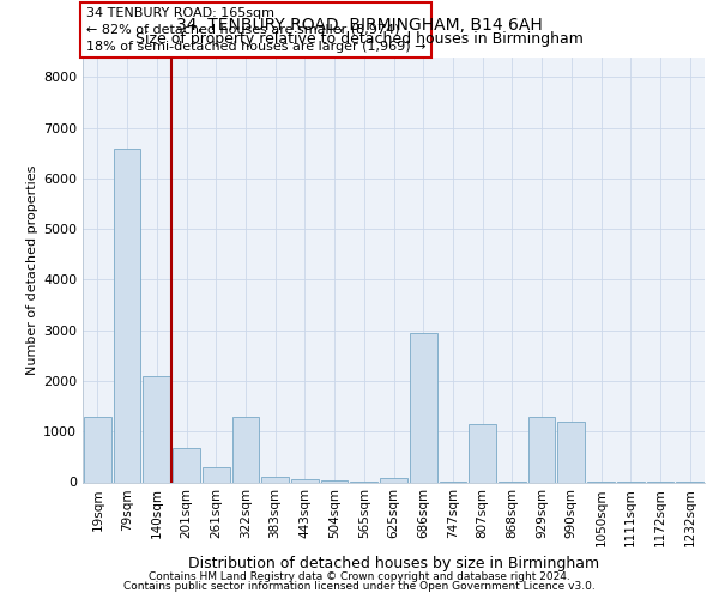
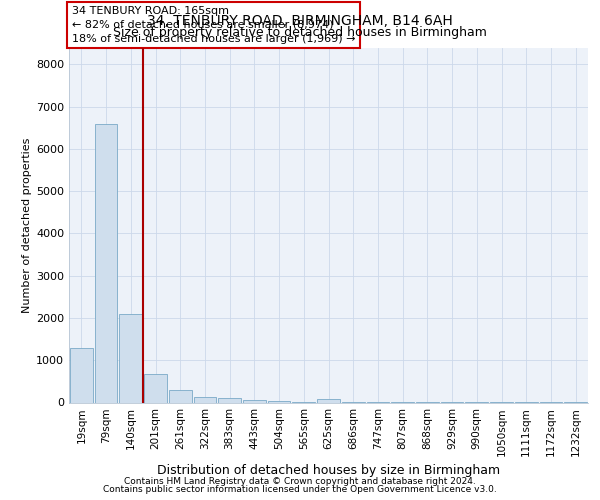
322sqm: 1300 -> 130
686sqm: 2950 -> 0
807sqm: 1150 -> 0
929sqm: 1300 -> 0
990sqm: 1200 -> 0
